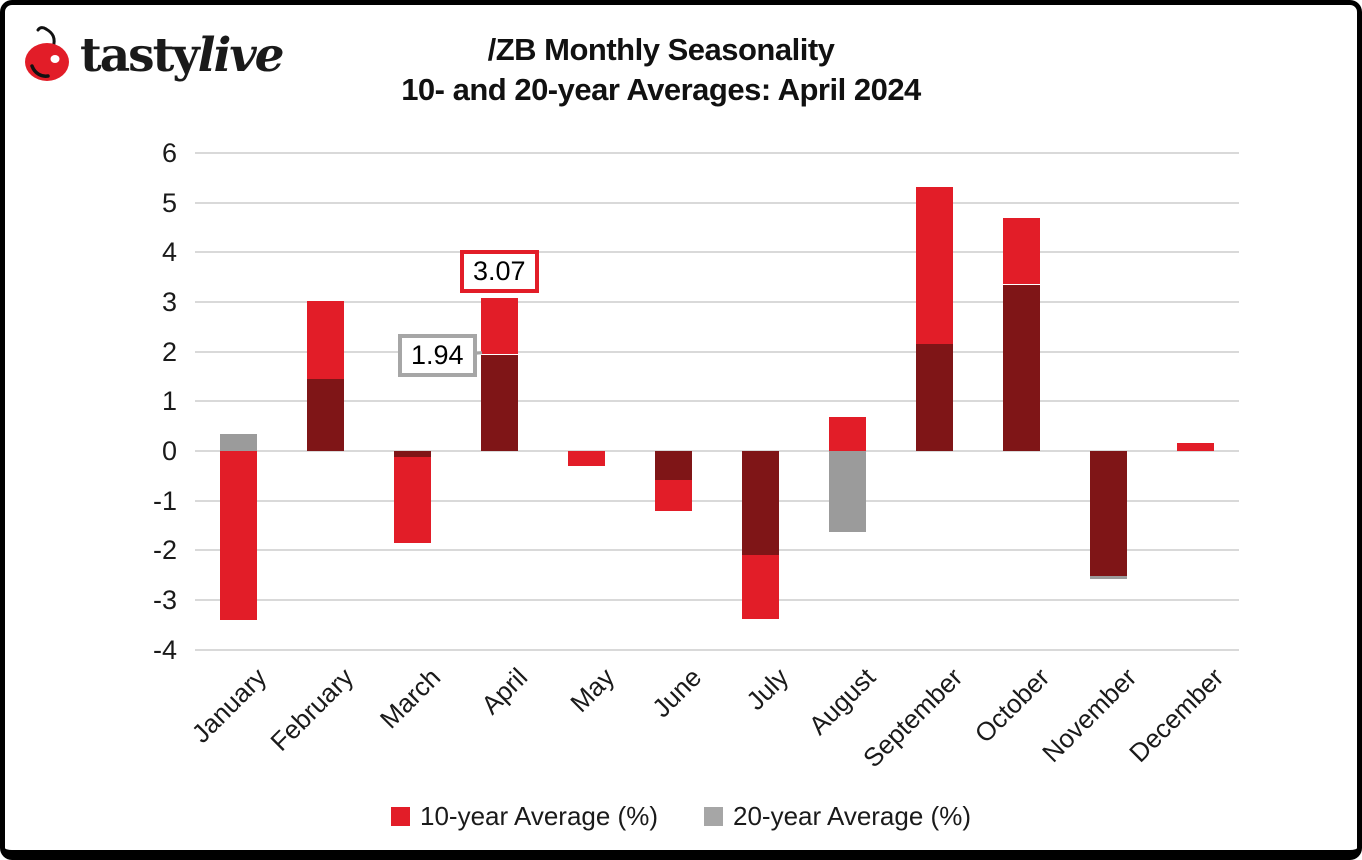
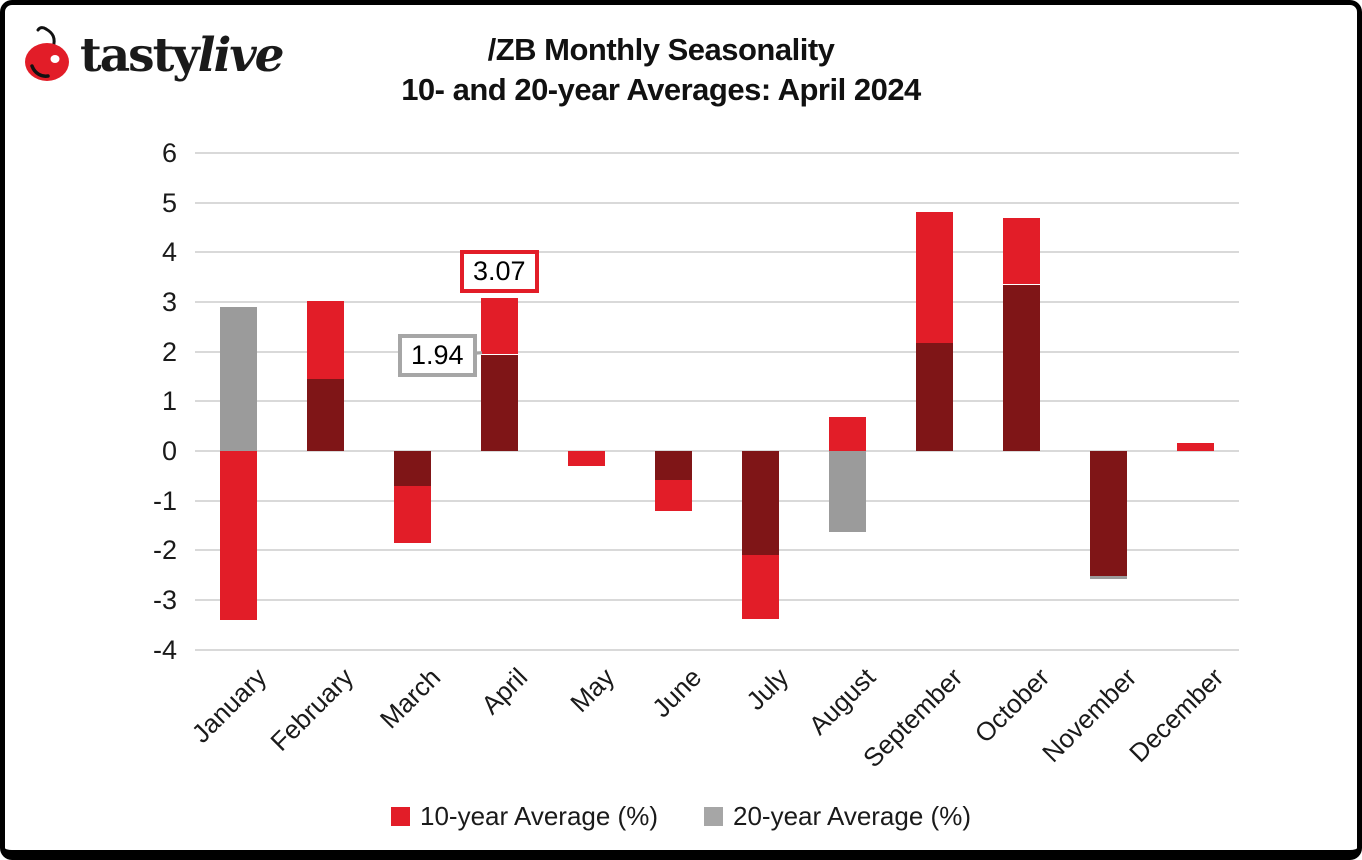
20-year Average (%)/January: 0.3 -> 2.9
20-year Average (%)/March: -0.1 -> -0.7
10-year Average (%)/September: 5.3 -> 4.8
